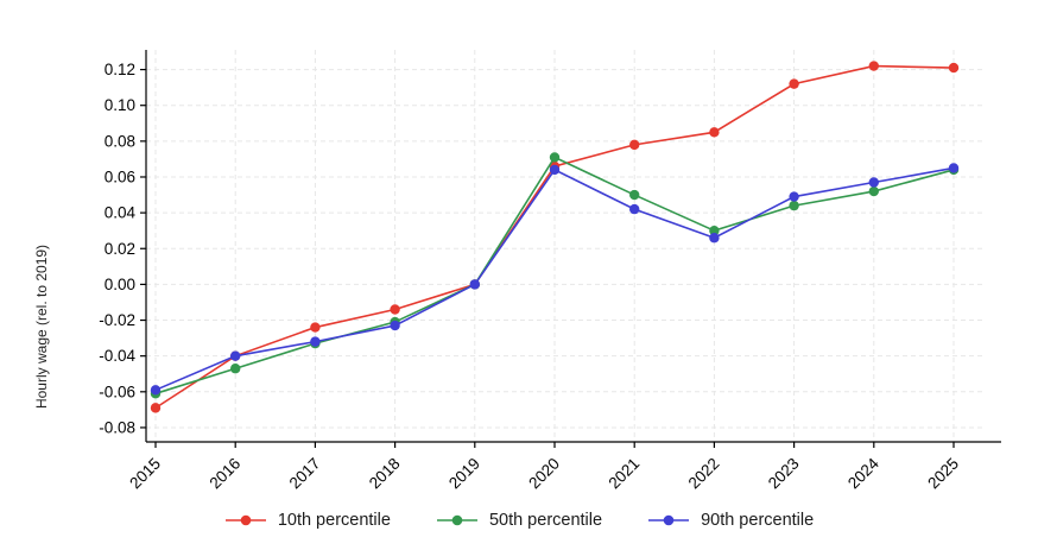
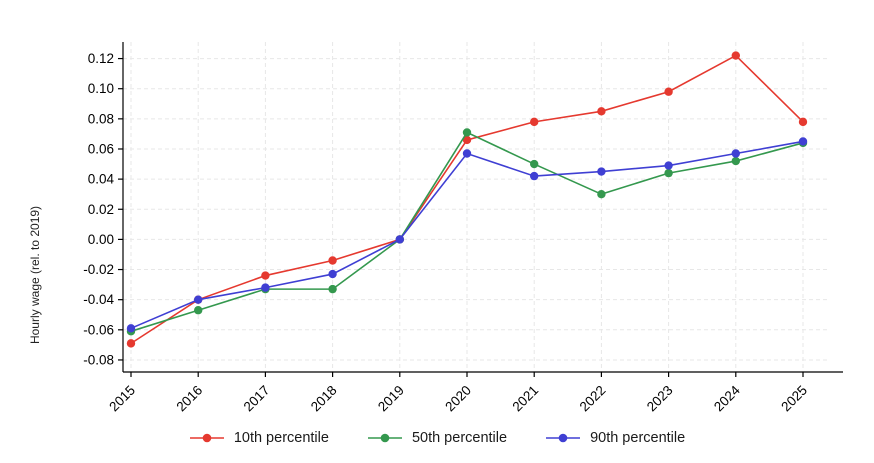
50th percentile/2018: -0.021 -> -0.033
90th percentile/2020: 0.064 -> 0.057
90th percentile/2022: 0.026 -> 0.045
10th percentile/2023: 0.112 -> 0.098
10th percentile/2025: 0.121 -> 0.078
